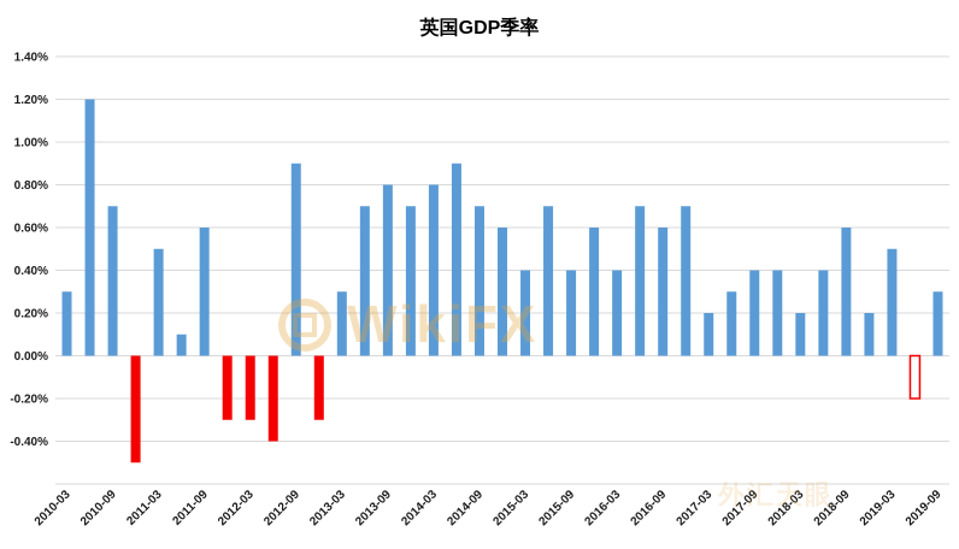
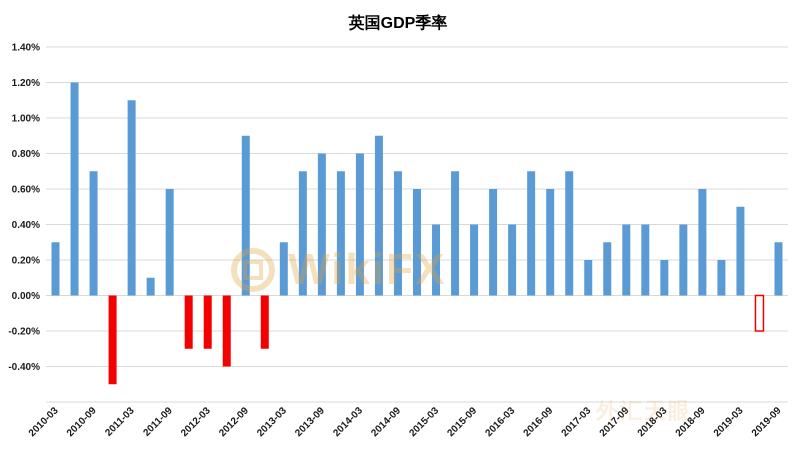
2011-03: 0.5% -> 1.1%
